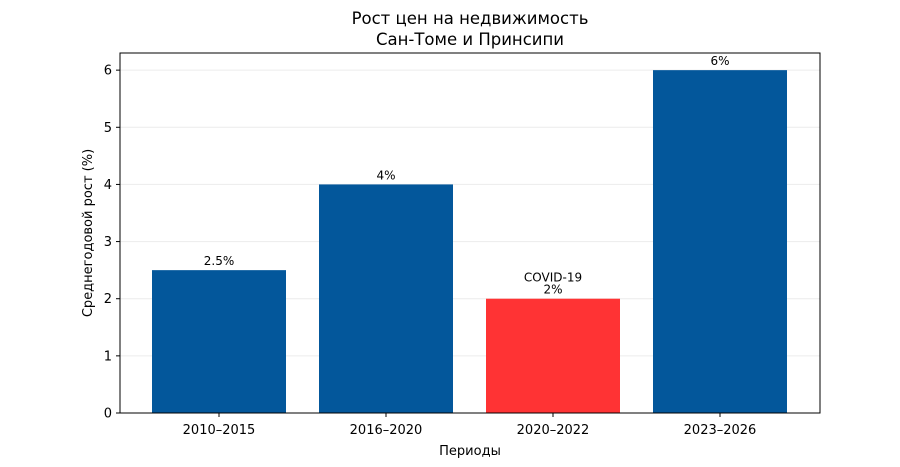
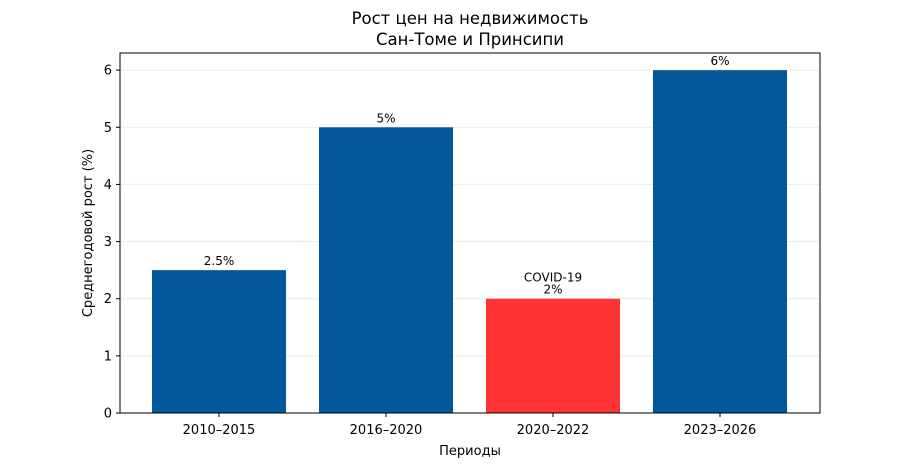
2016–2020: 4% -> 5%
